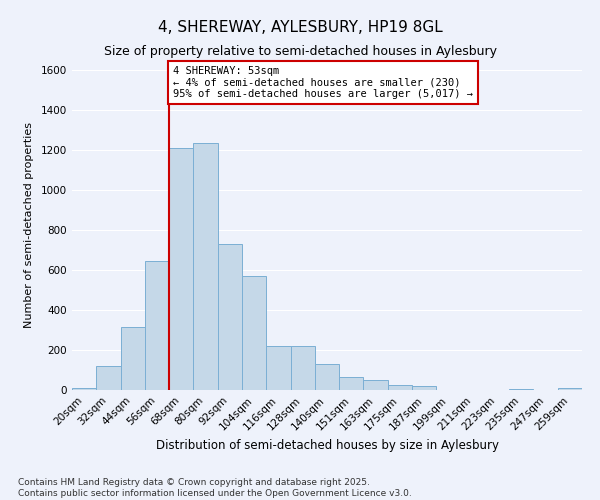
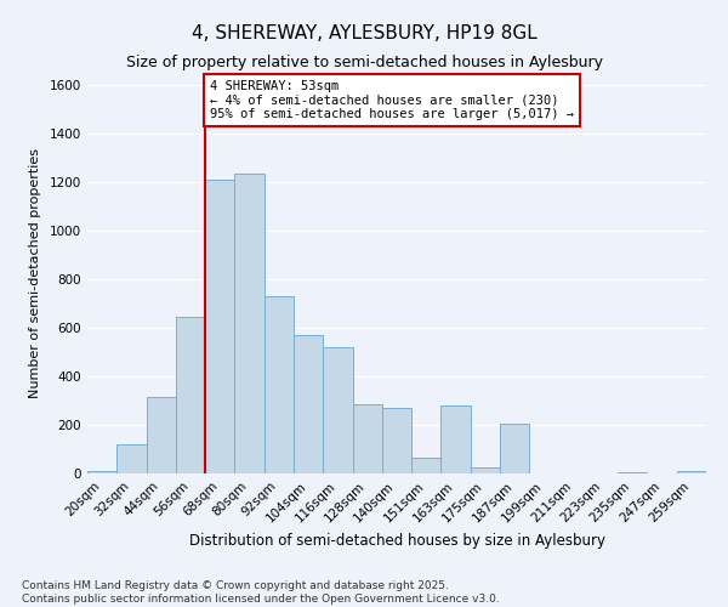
116sqm: 220 -> 520
128sqm: 220 -> 285
140sqm: 130 -> 270
163sqm: 48 -> 280
187sqm: 18 -> 205
